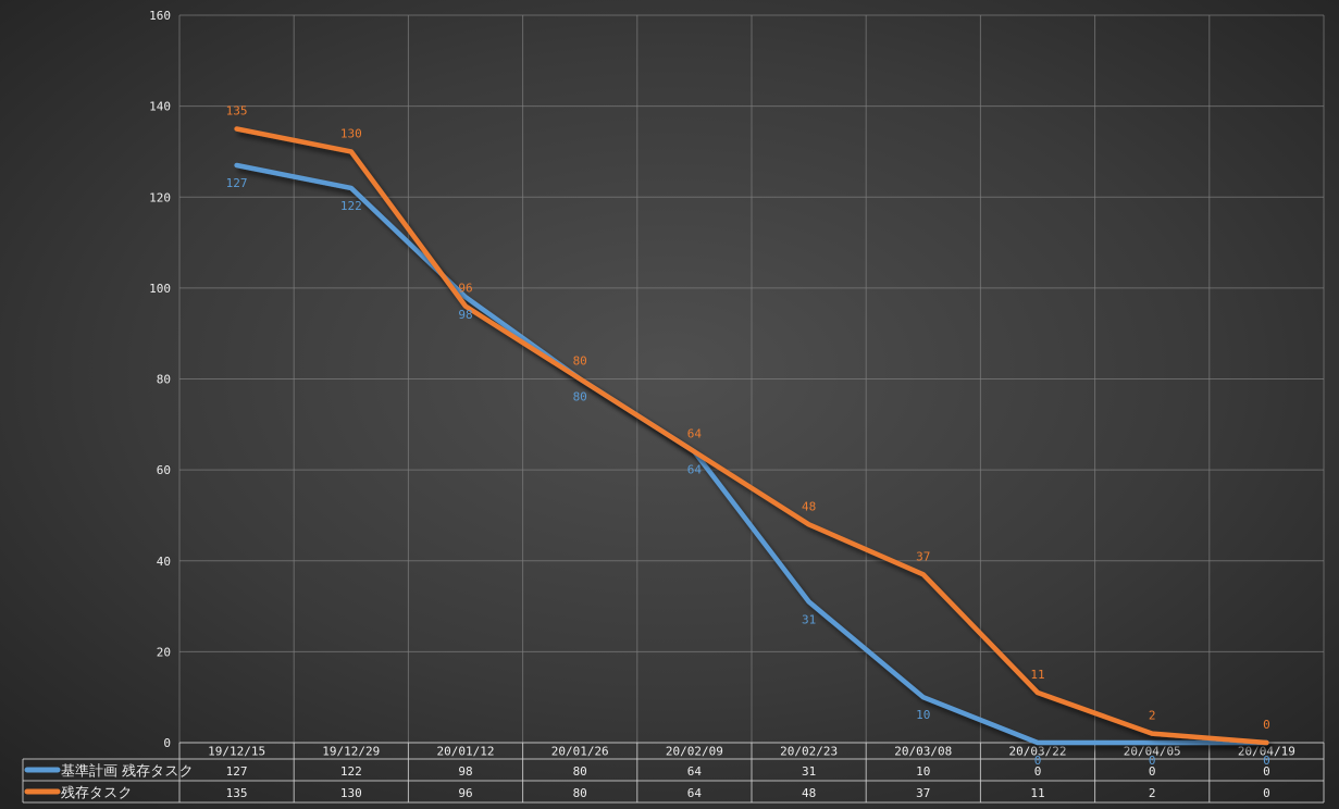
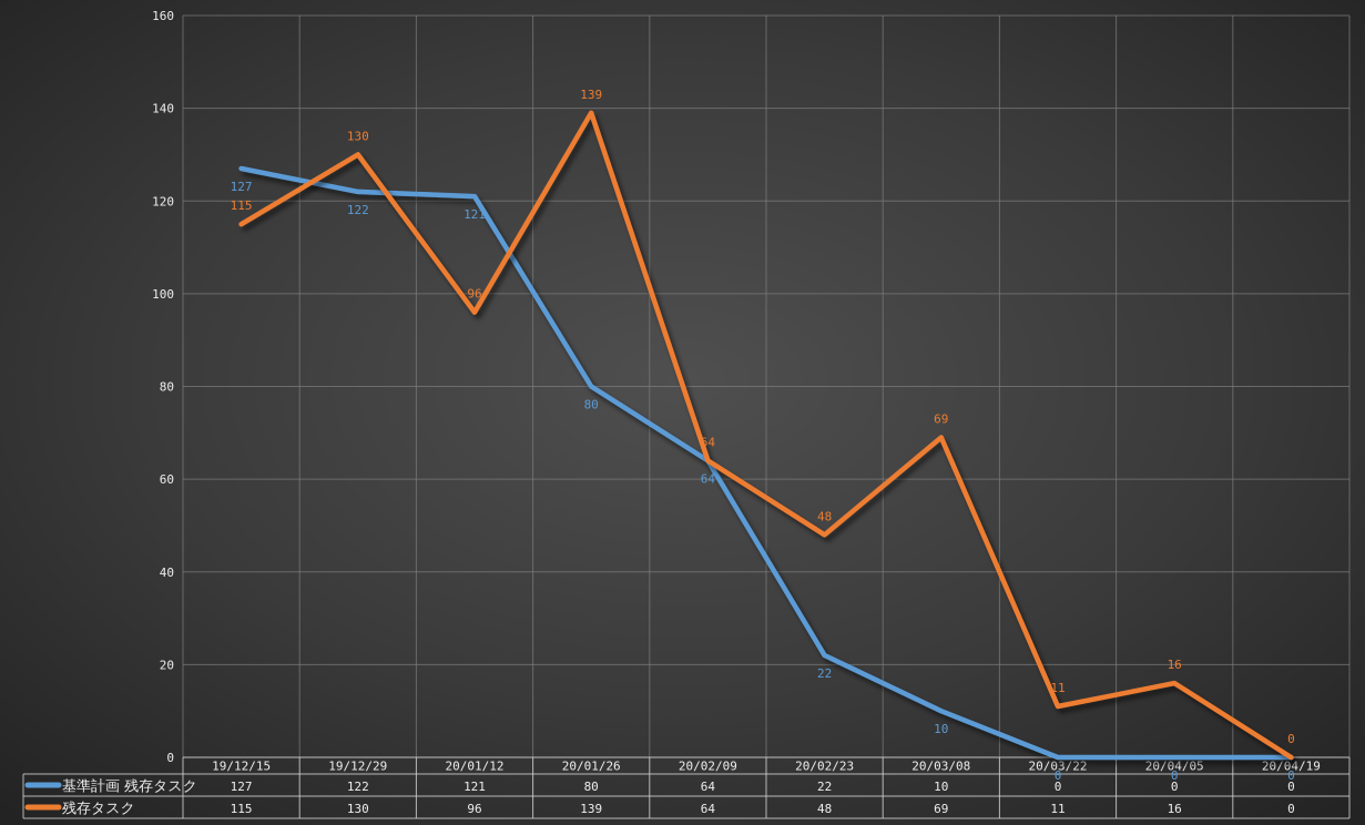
残存タスク/19/12/15: 135 -> 115
基準計画 残存タスク/20/01/12: 98 -> 121
残存タスク/20/01/26: 80 -> 139
基準計画 残存タスク/20/02/23: 31 -> 22
残存タスク/20/03/08: 37 -> 69
残存タスク/20/04/05: 2 -> 16
